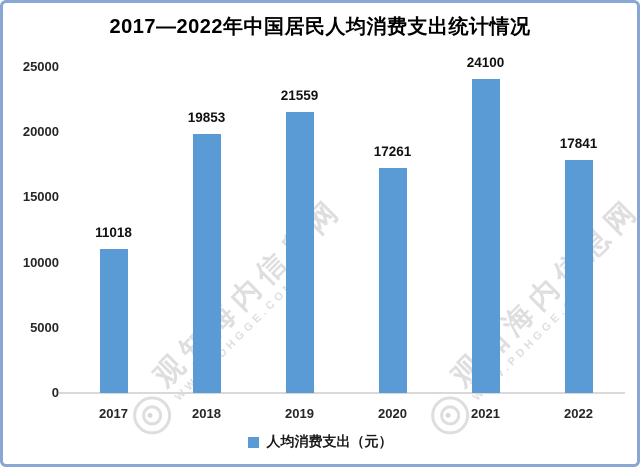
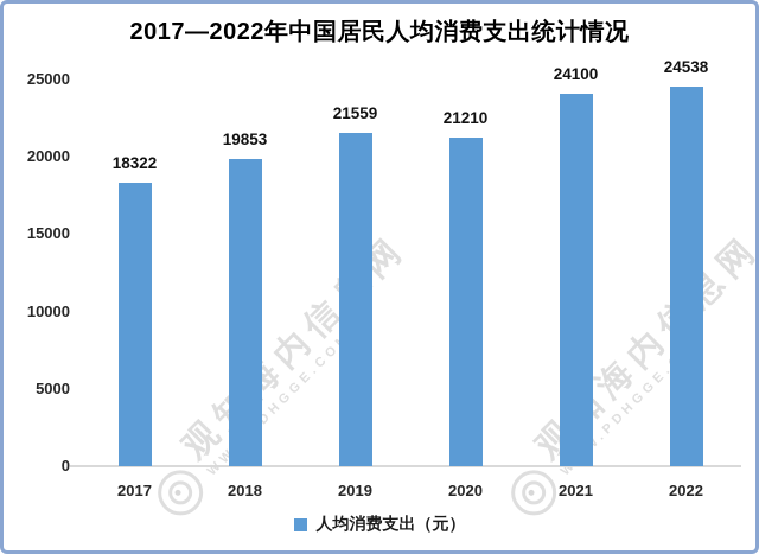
2017: 11018 -> 18322
2020: 17261 -> 21210
2022: 17841 -> 24538
